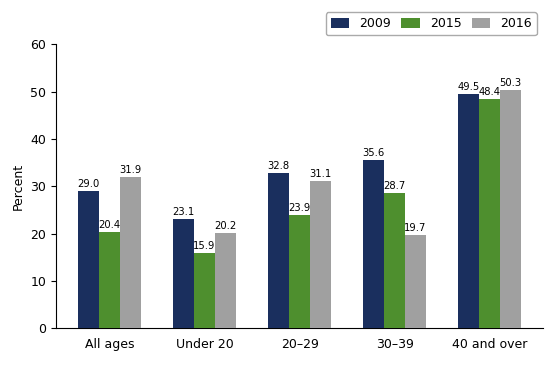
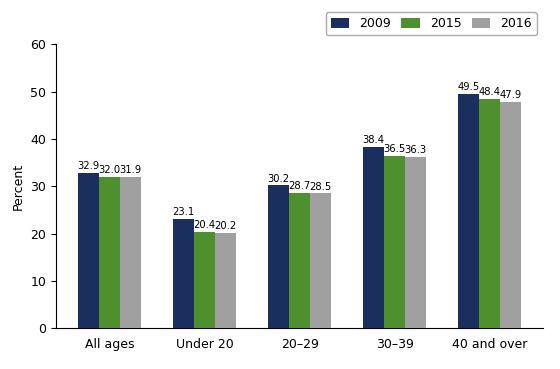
2009/All ages: 29.0 -> 32.9
2015/All ages: 20.4 -> 32.0
2015/Under 20: 15.9 -> 20.4
2009/20–29: 32.8 -> 30.2
2015/20–29: 23.9 -> 28.7
2016/20–29: 31.1 -> 28.5
2009/30–39: 35.6 -> 38.4
2015/30–39: 28.7 -> 36.5
2016/30–39: 19.7 -> 36.3
2016/40 and over: 50.3 -> 47.9
